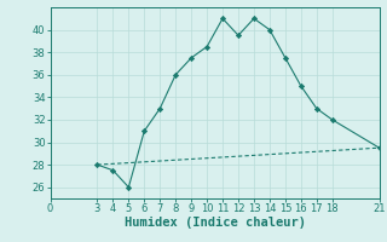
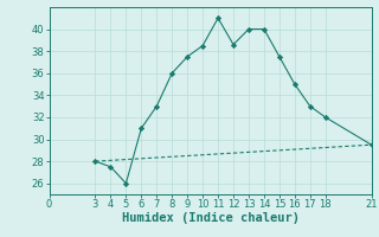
12: 39.5 -> 38.6
13: 41.0 -> 40.0
